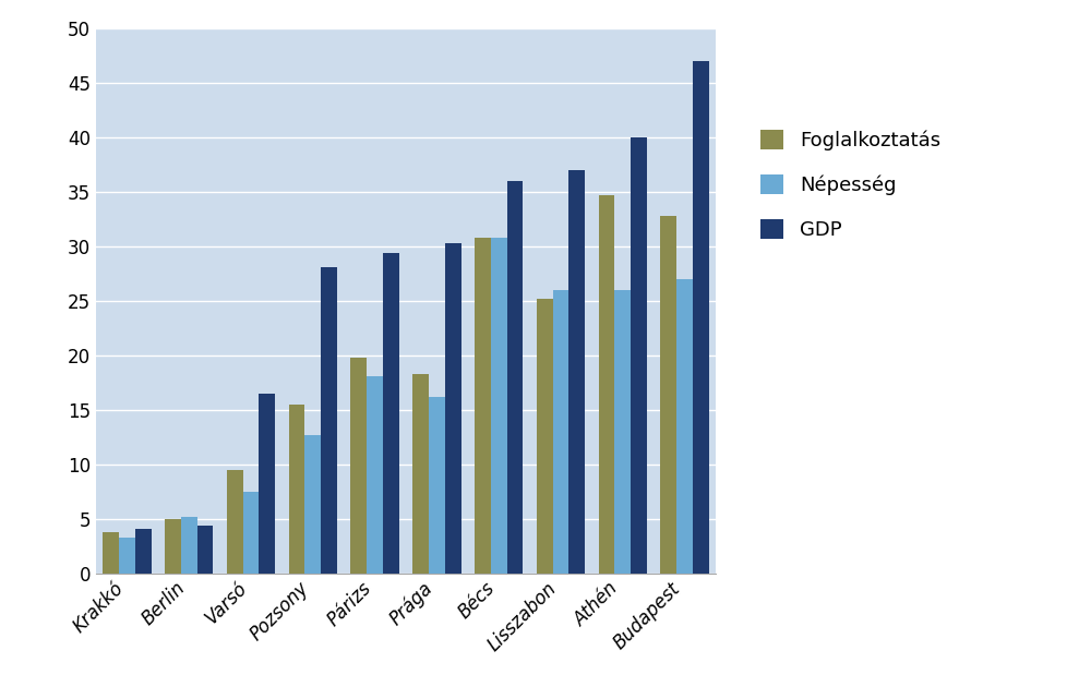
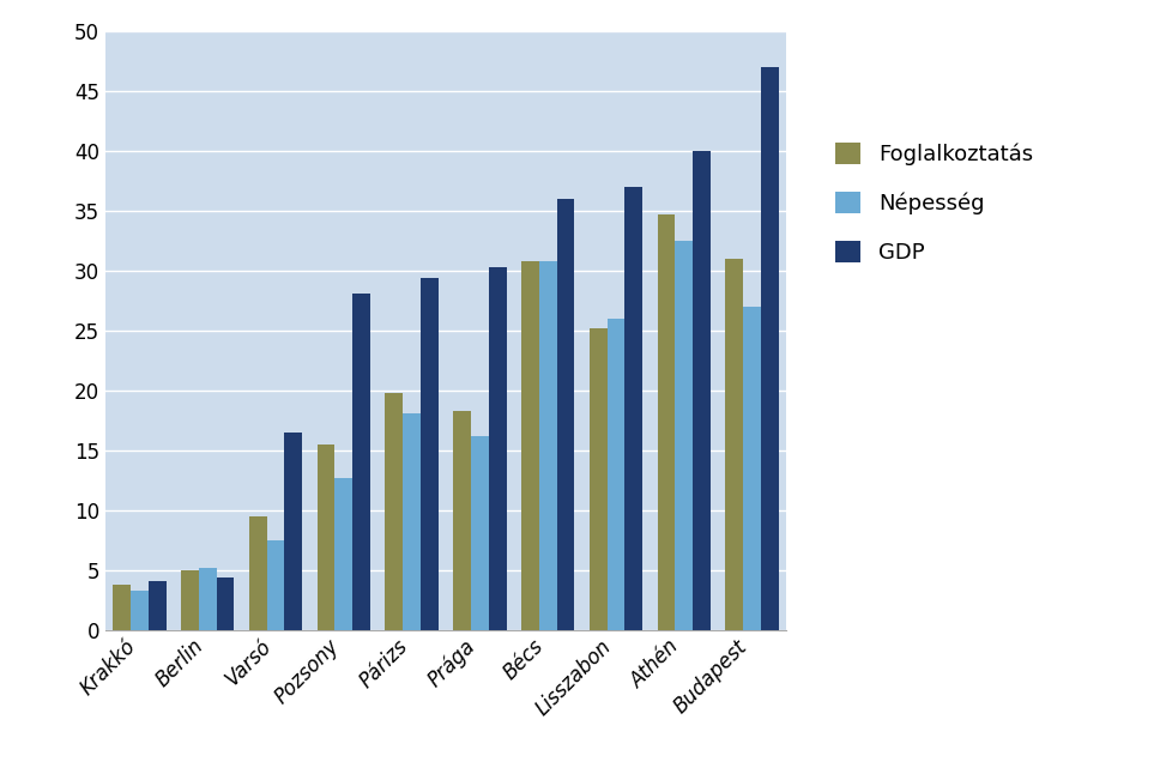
Népesség/Athén: 26.0 -> 32.5
Foglalkoztatás/Budapest: 32.8 -> 31.0
